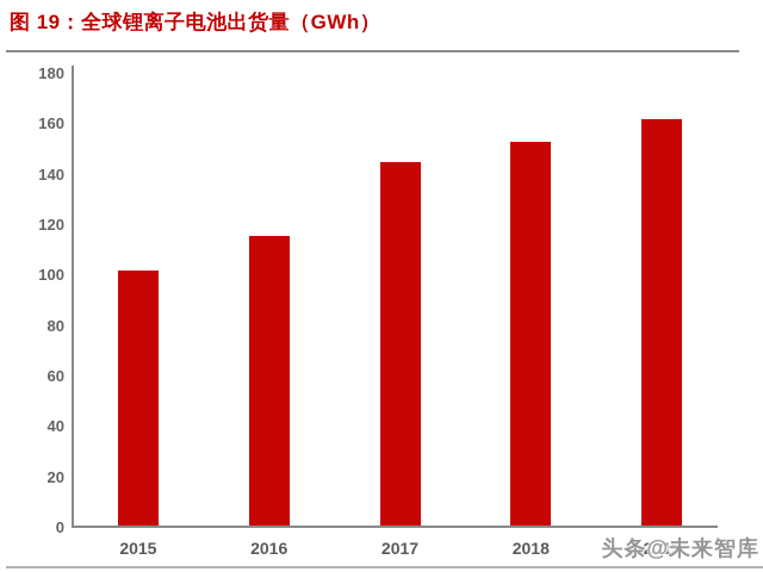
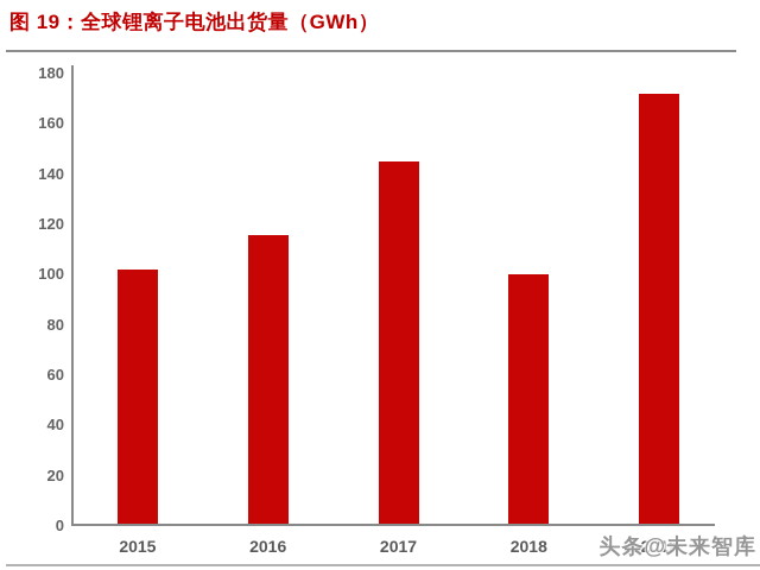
2018: 152 -> 99
2019: 161 -> 171
